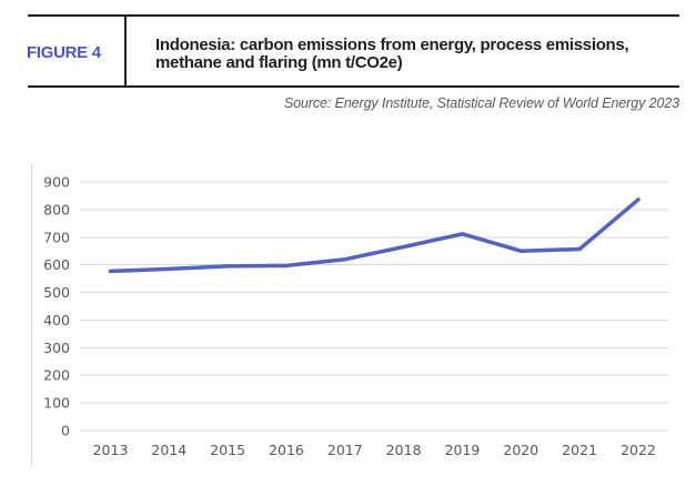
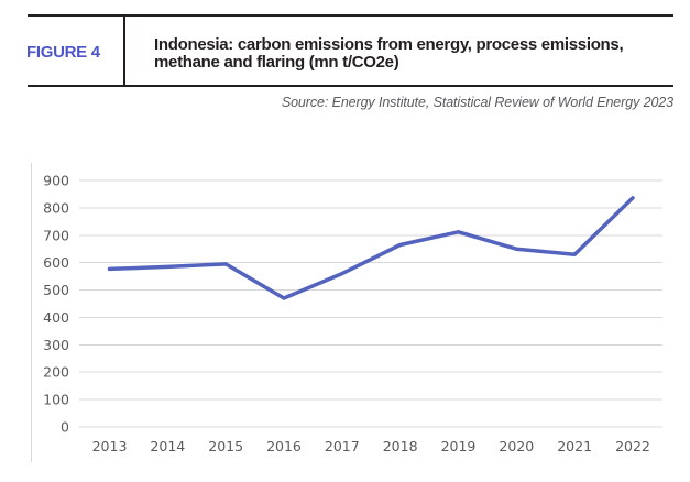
2016: 600 -> 470
2017: 620 -> 560
2021: 660 -> 630
